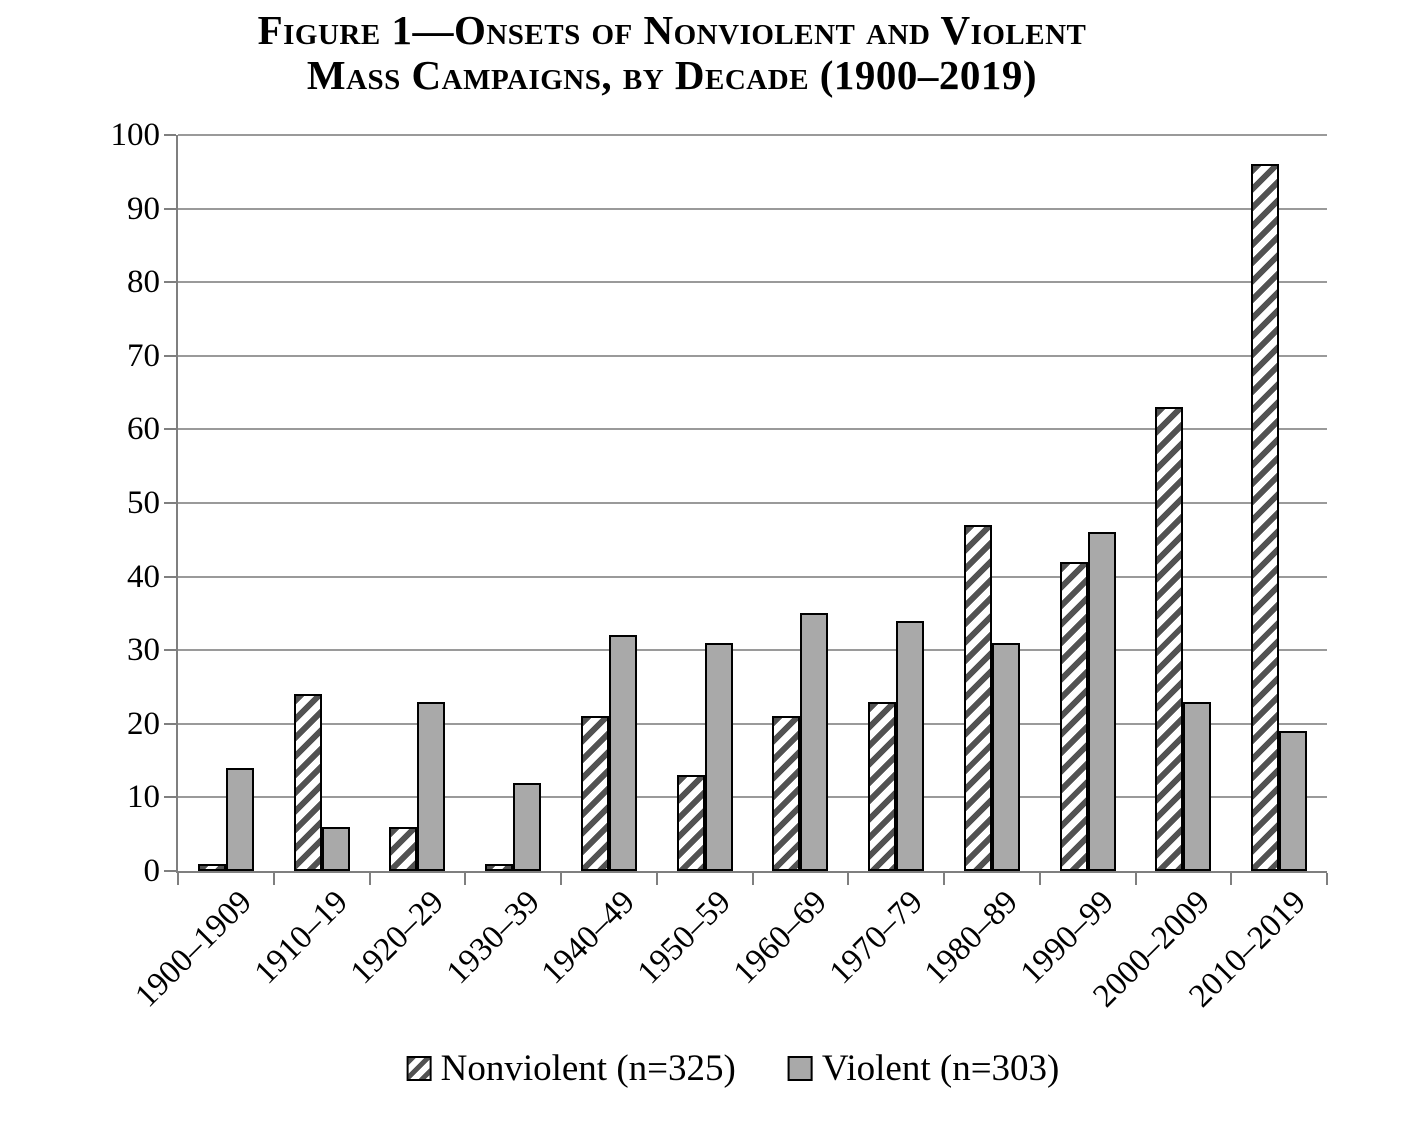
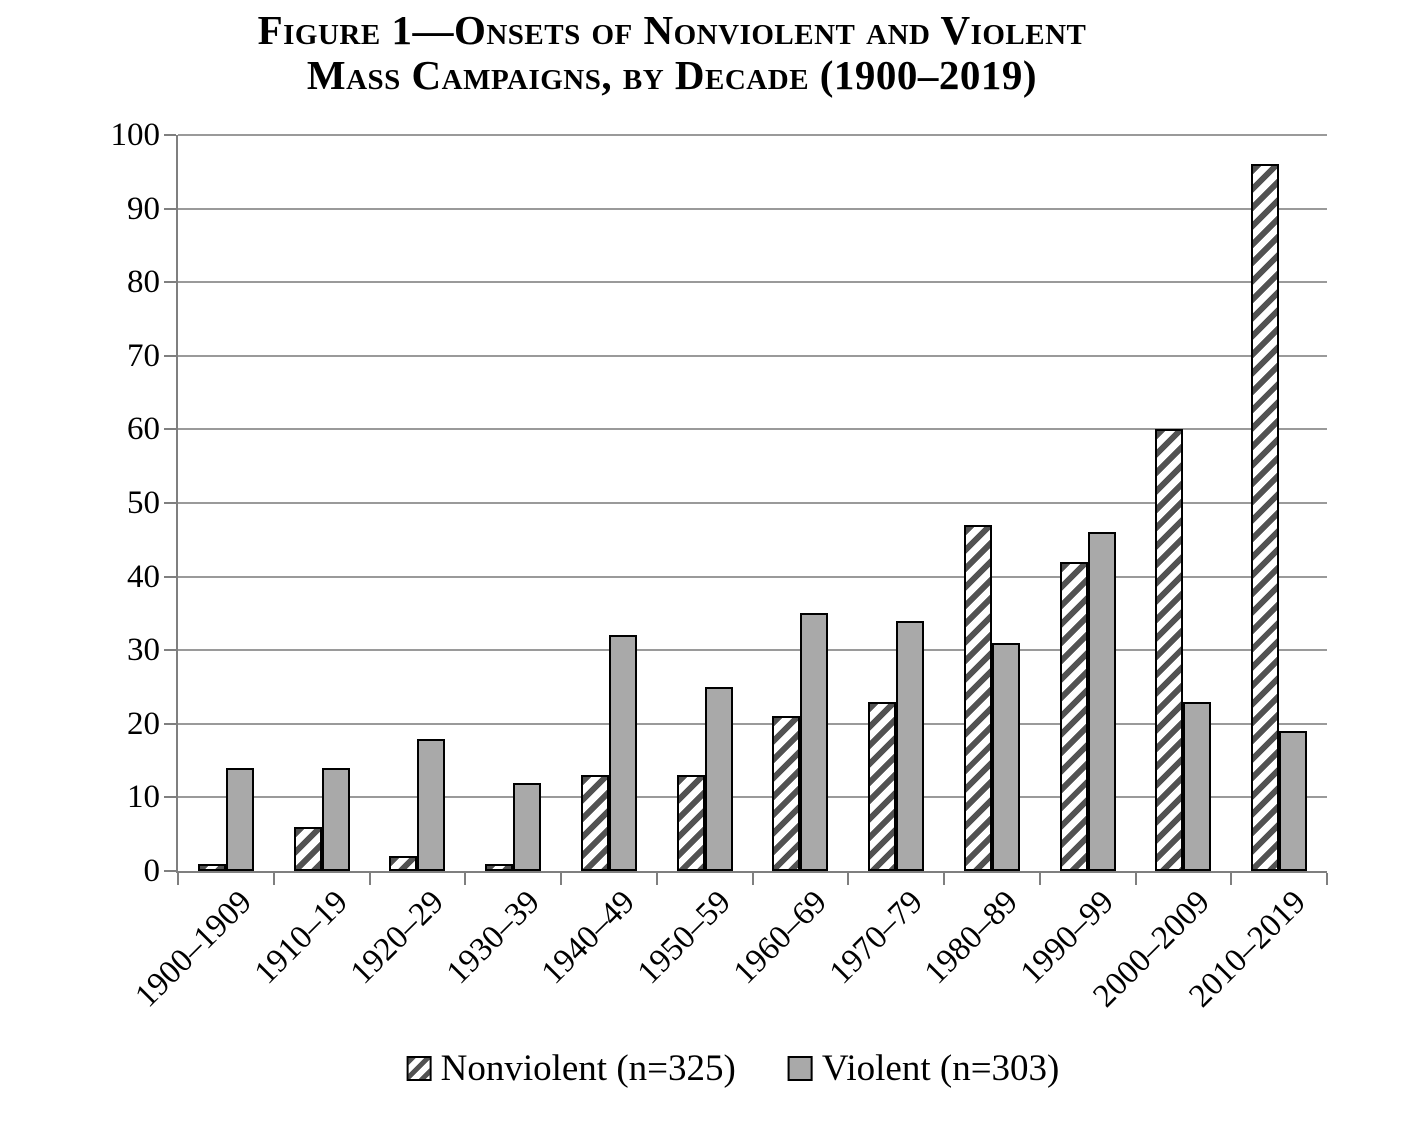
Nonviolent (n=325)/1910–19: 24 -> 6
Violent (n=303)/1910–19: 6 -> 14
Nonviolent (n=325)/1920–29: 6 -> 2
Violent (n=303)/1920–29: 23 -> 18
Nonviolent (n=325)/1940–49: 21 -> 13
Violent (n=303)/1950–59: 31 -> 25
Nonviolent (n=325)/2000–2009: 63 -> 60
